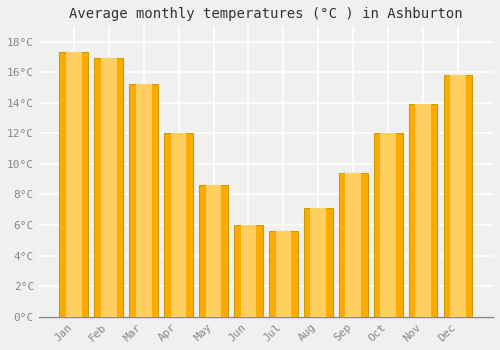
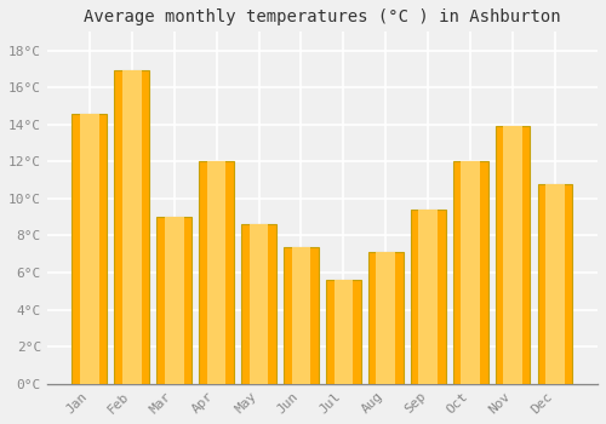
Jan: 17.3°C -> 14.6°C
Mar: 15.2°C -> 9.0°C
Jun: 6.0°C -> 7.4°C
Dec: 15.8°C -> 10.8°C
